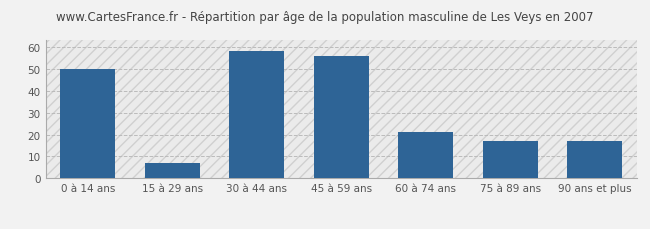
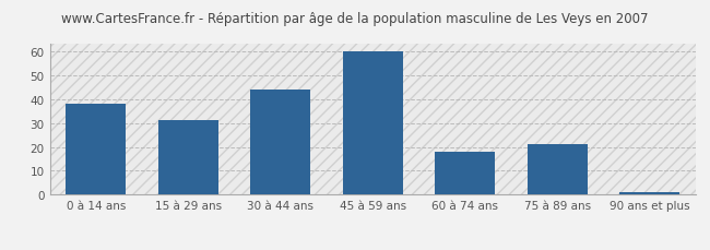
0 à 14 ans: 50 -> 38
15 à 29 ans: 7 -> 31
30 à 44 ans: 58 -> 44
45 à 59 ans: 56 -> 60
60 à 74 ans: 21 -> 18
75 à 89 ans: 17 -> 21
90 ans et plus: 17 -> 1
